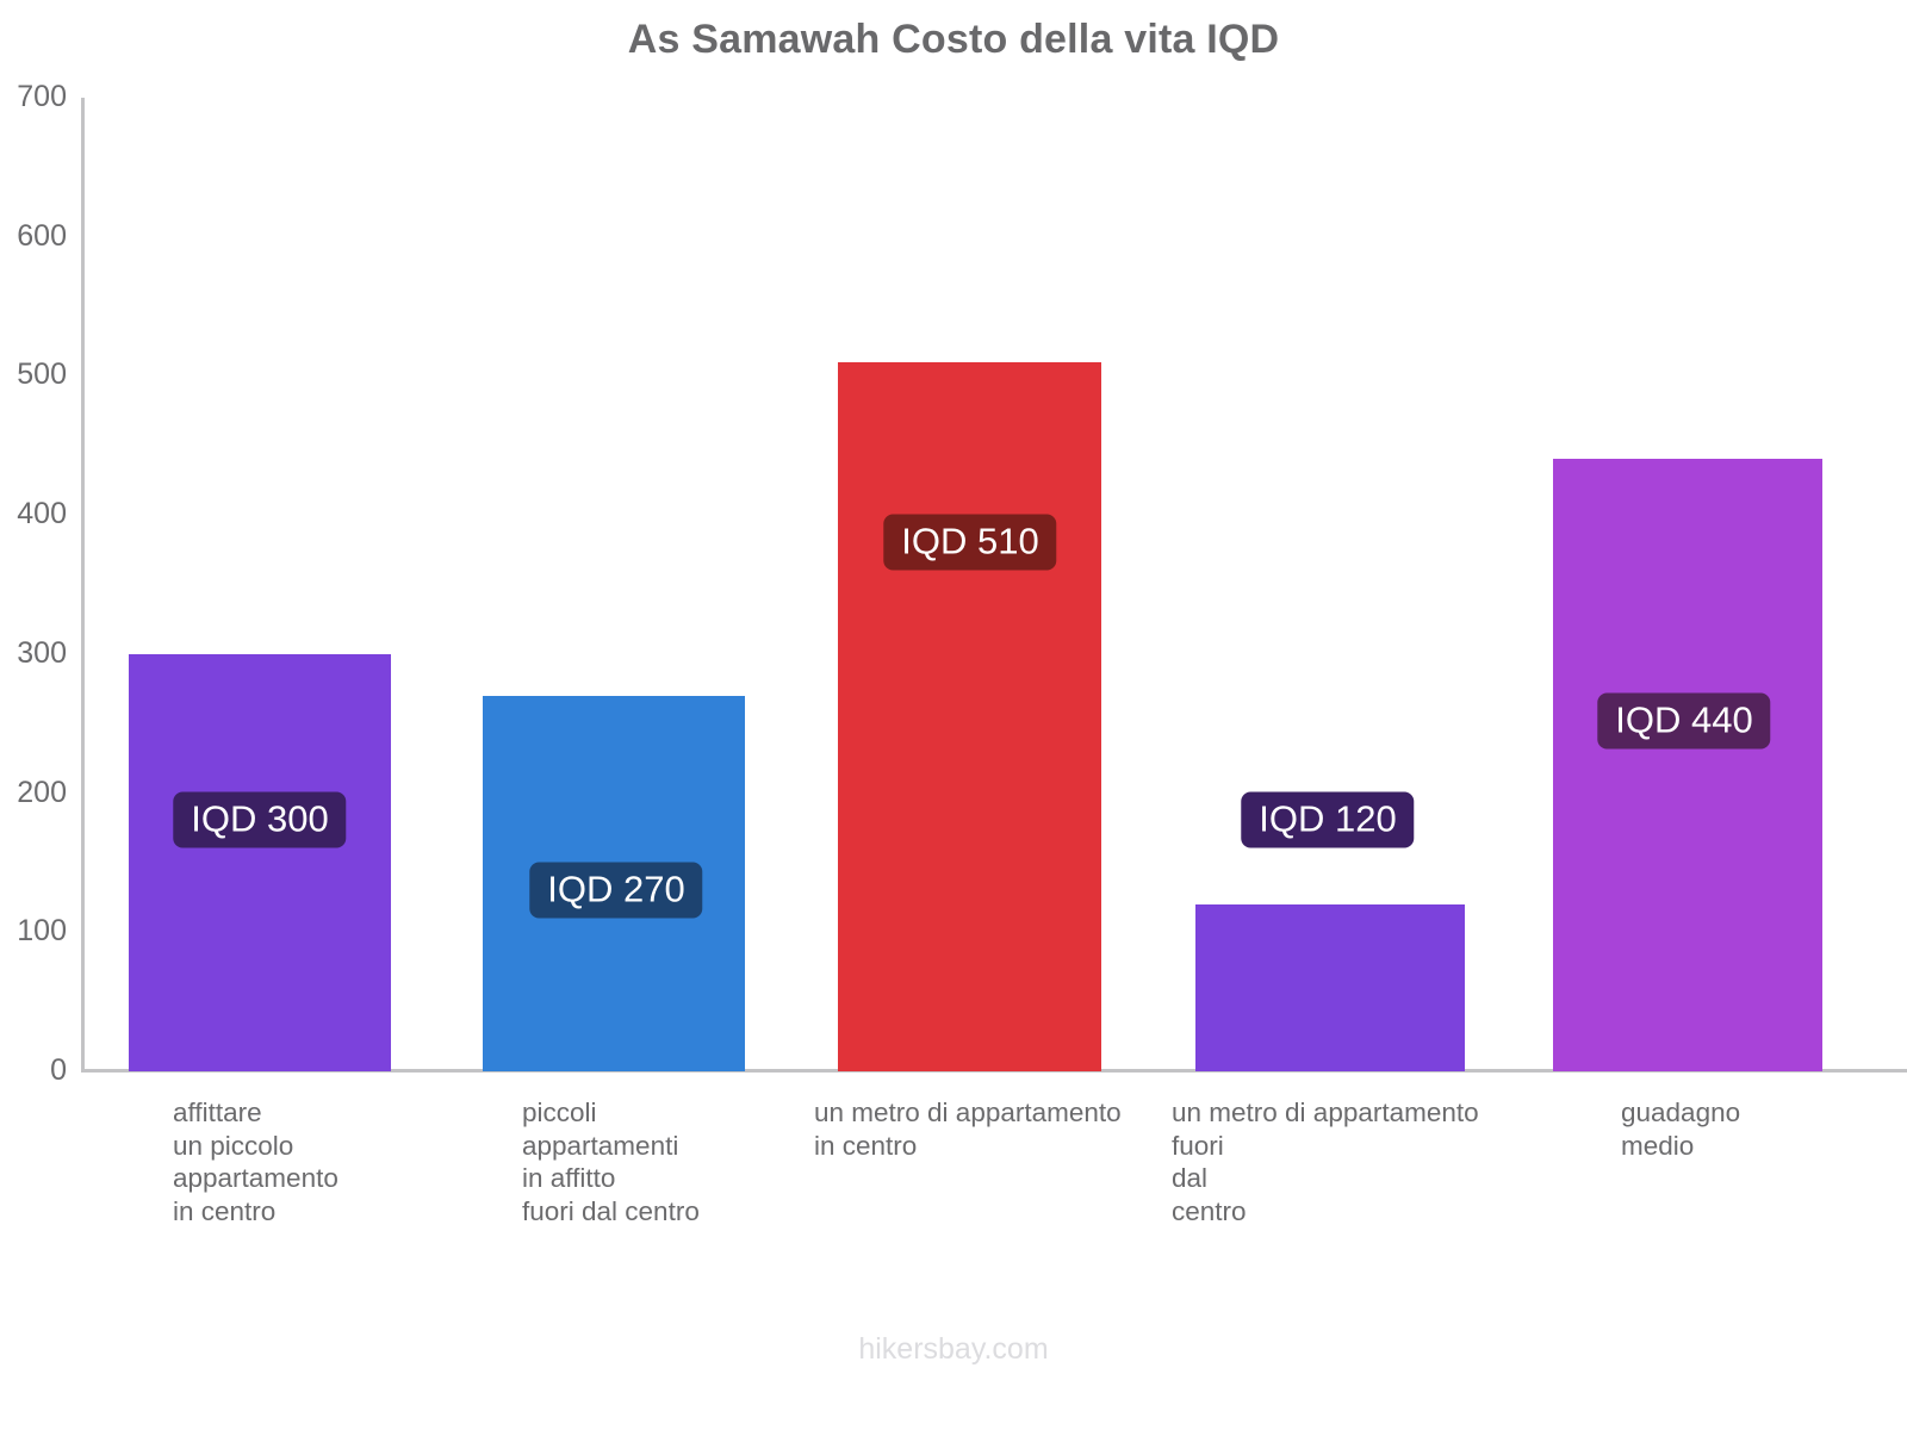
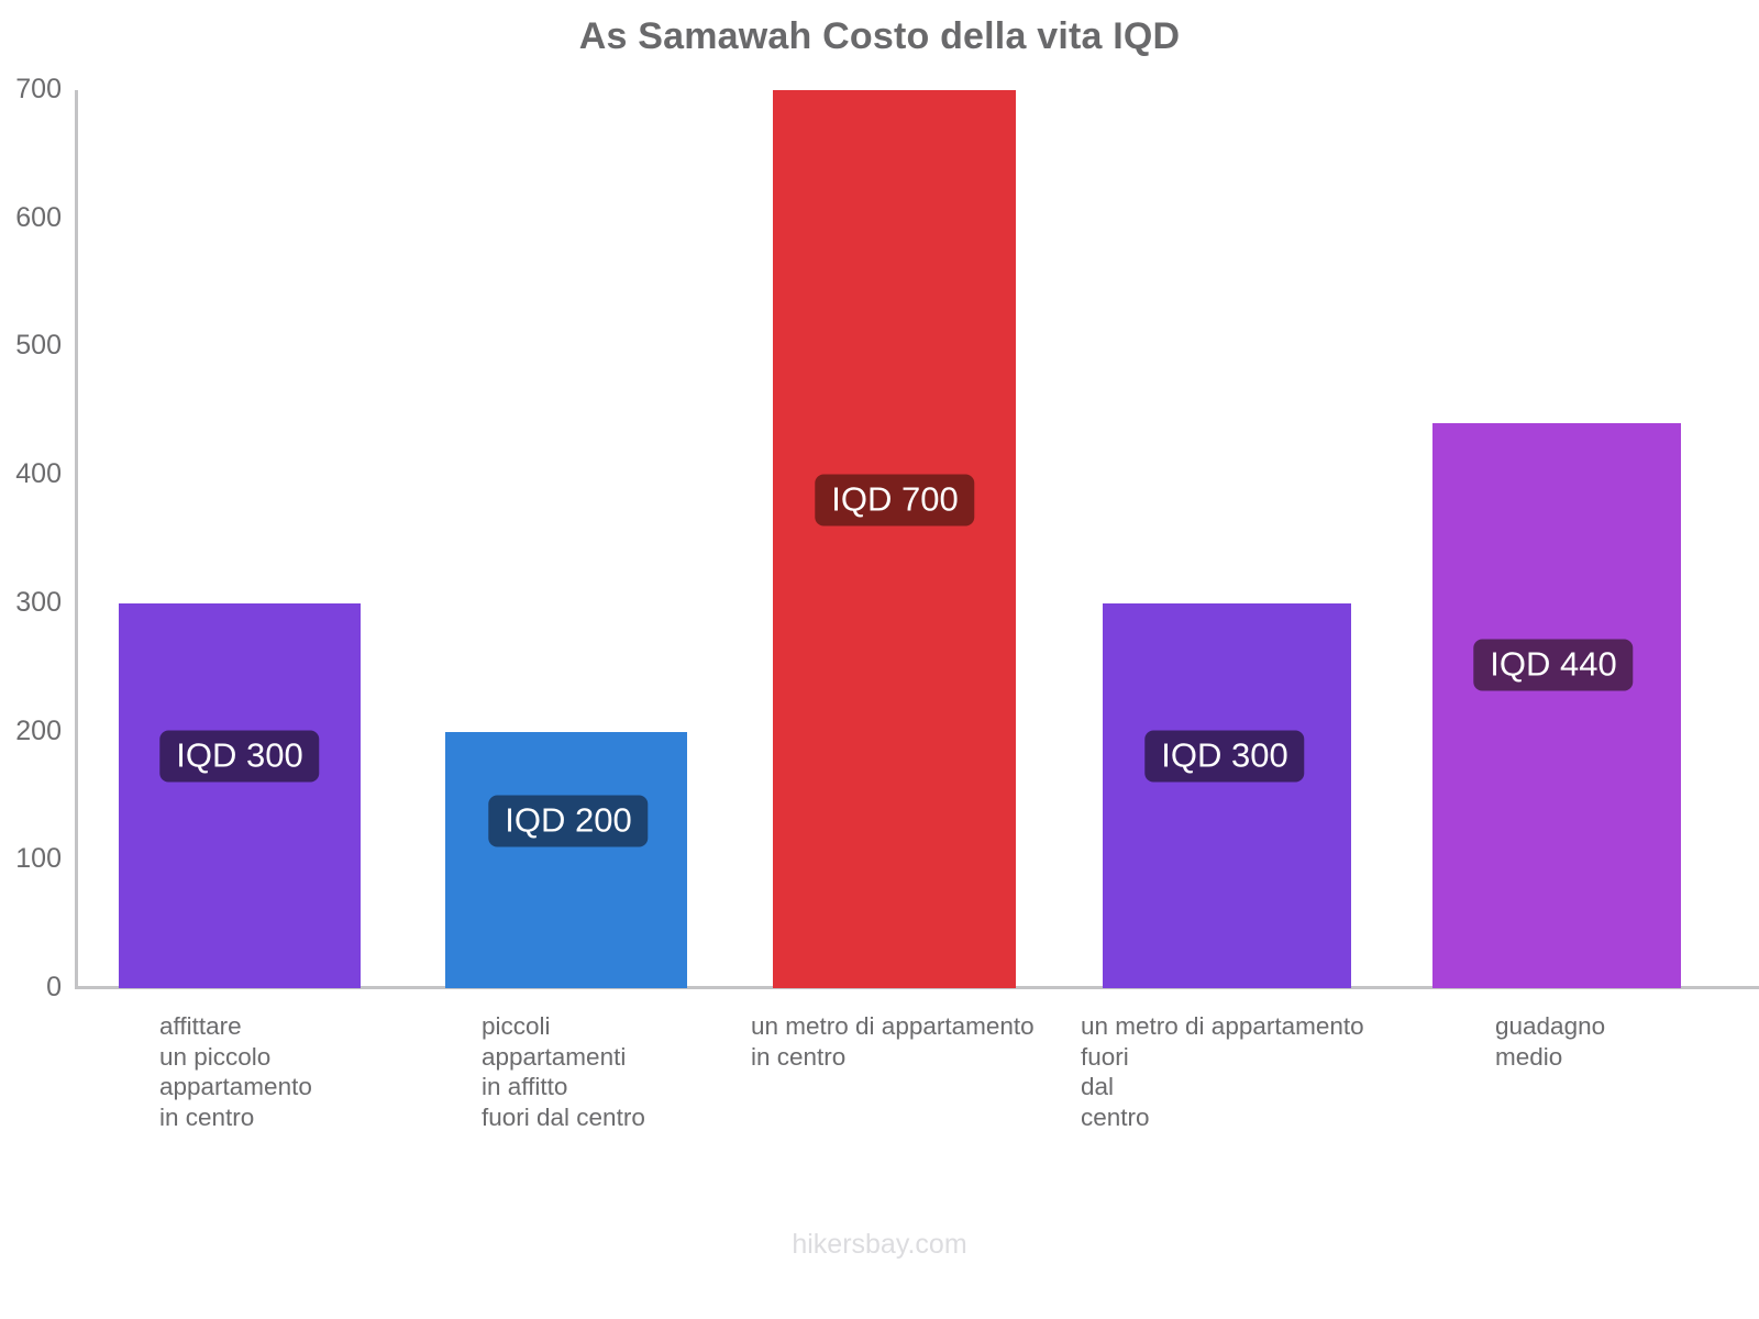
piccoli appartamenti in affitto fuori dal centro: 270 -> 200
un metro di appartamento in centro: 510 -> 700
un metro di appartamento fuori dal centro: 120 -> 300
